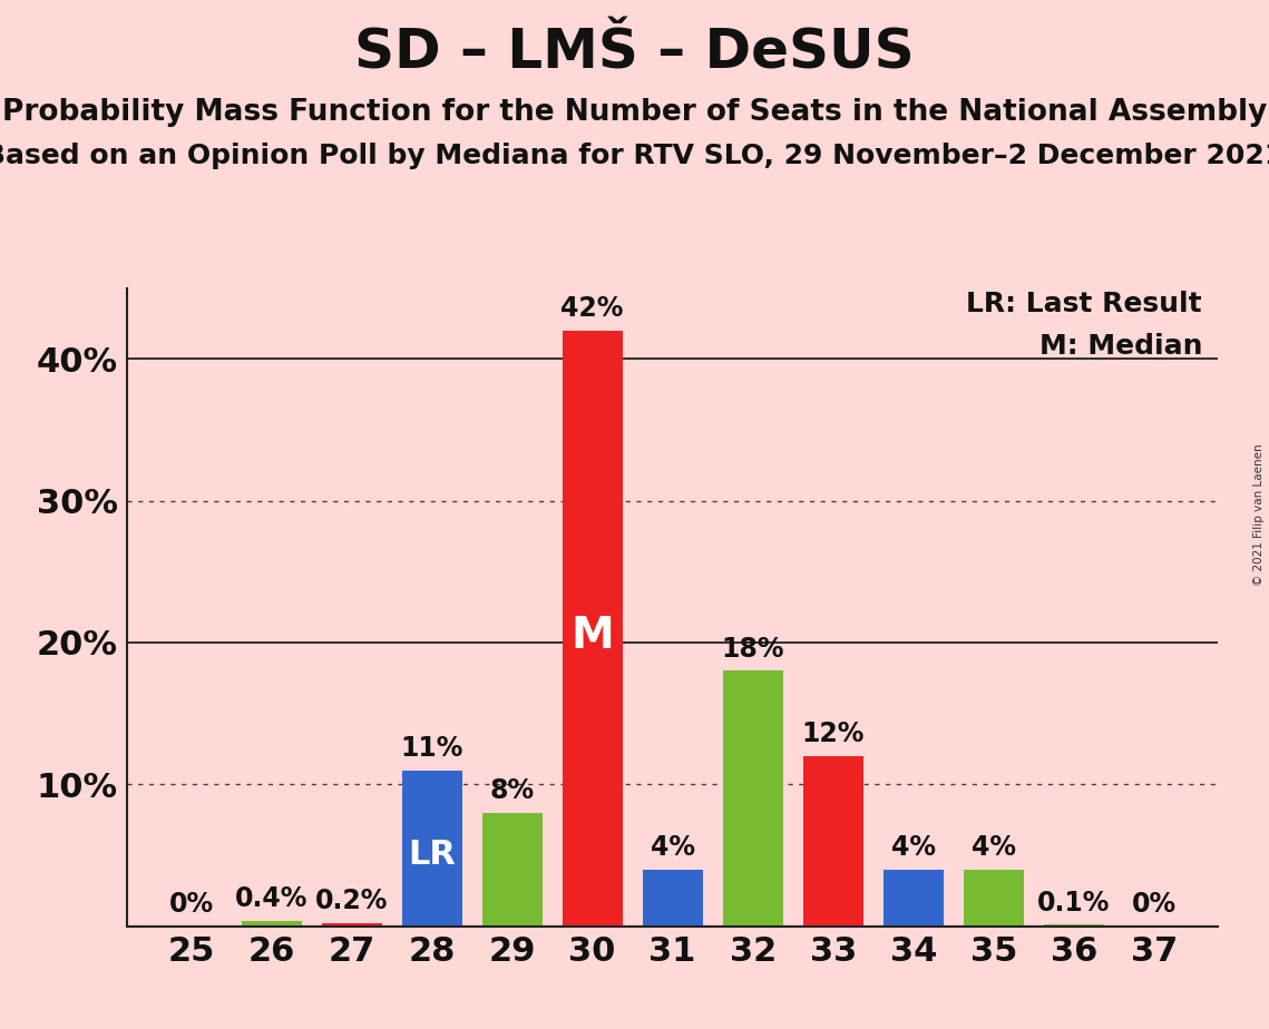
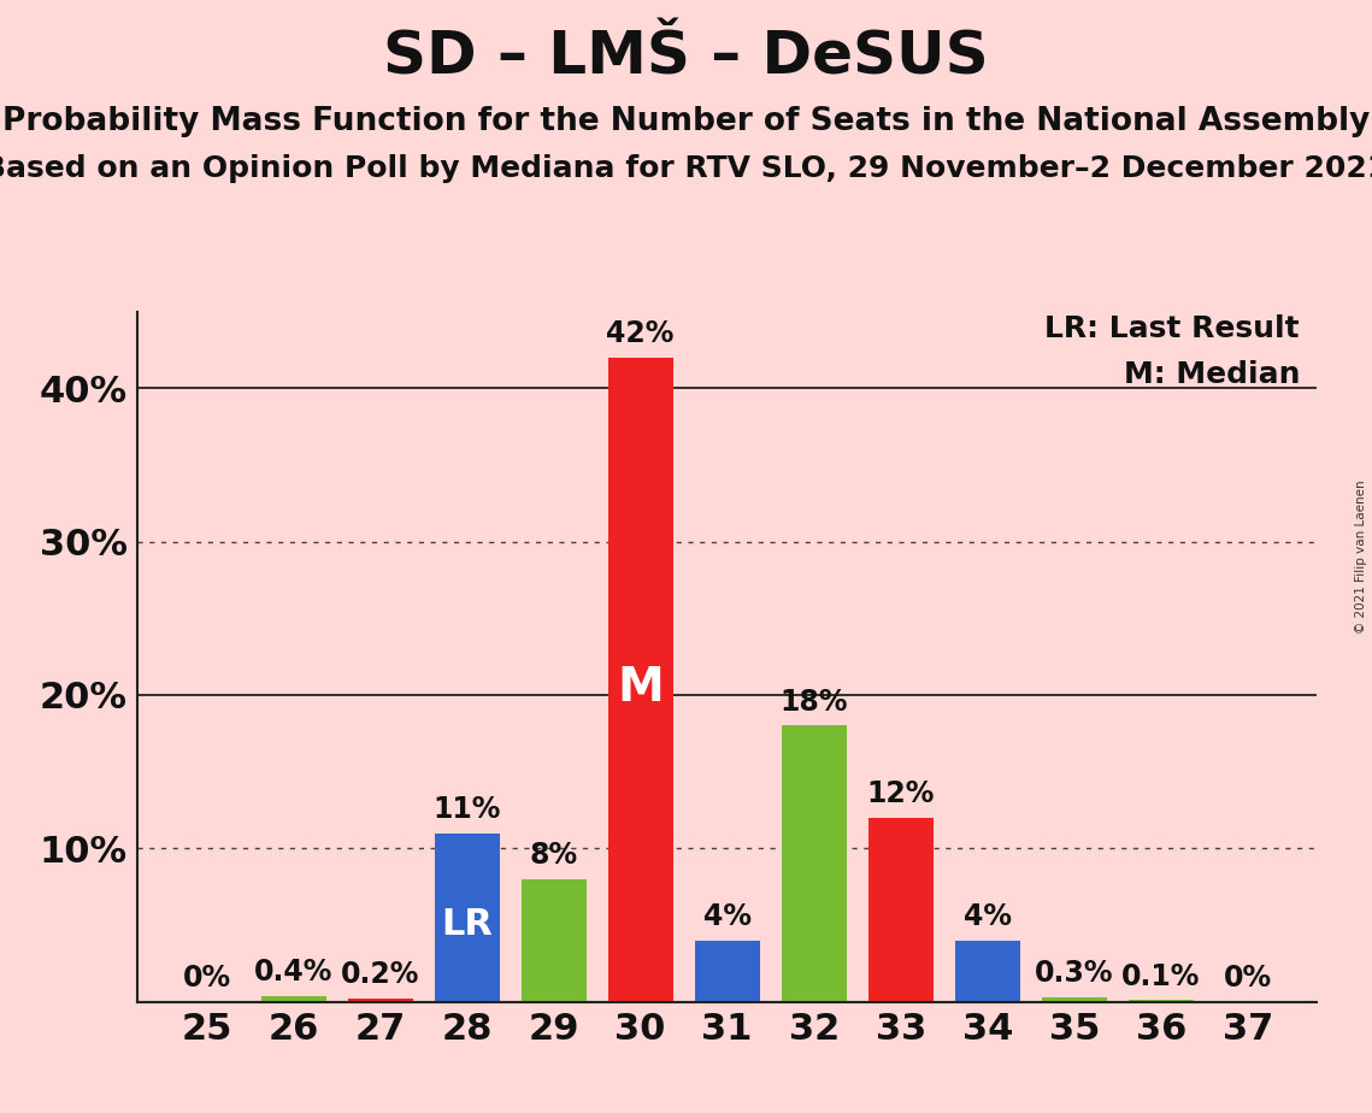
35: 4% -> 0.3%
